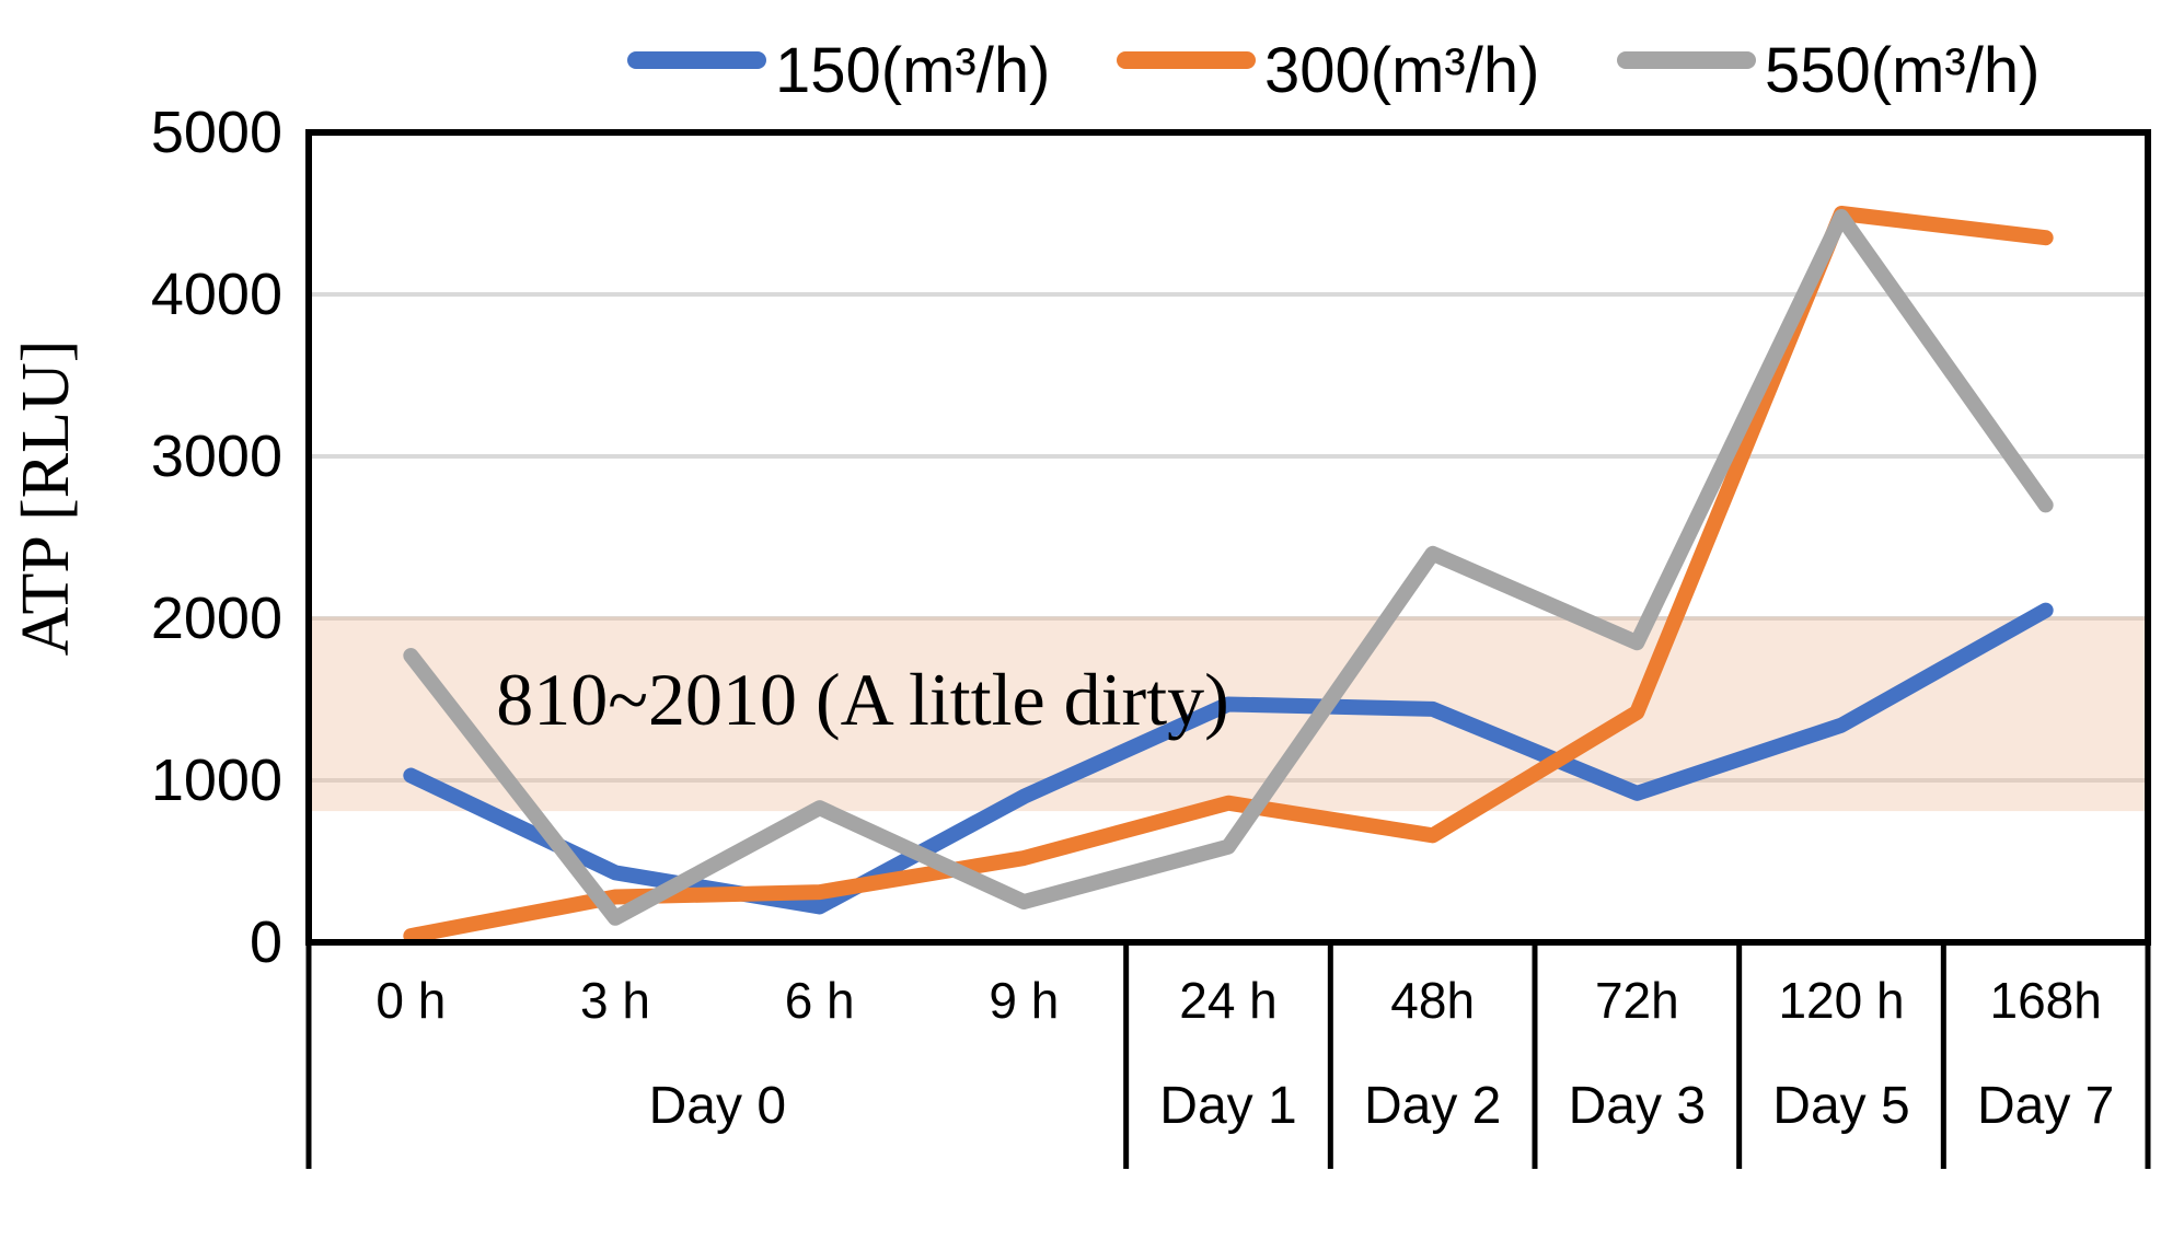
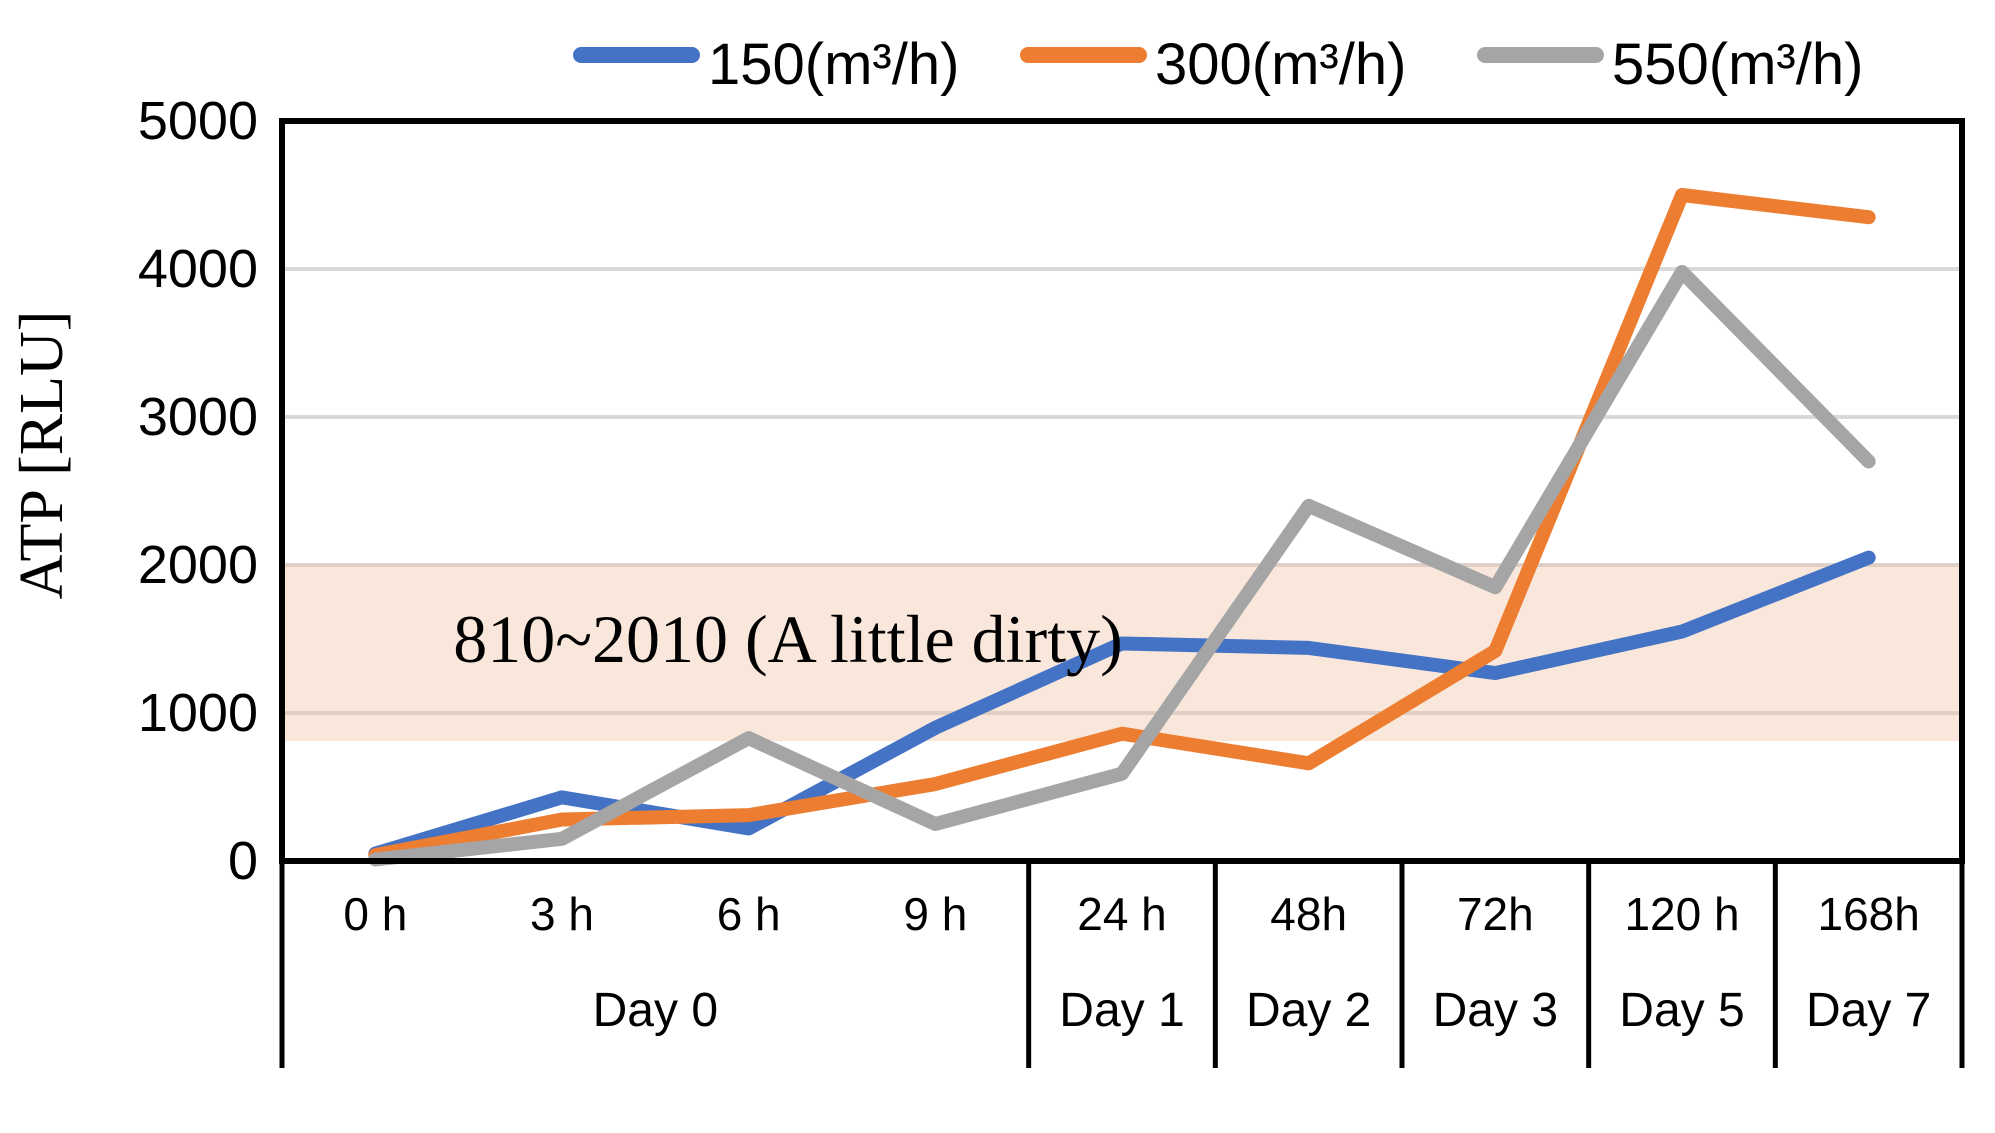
150(m³/h)/0 h: 1030 -> 50
550(m³/h)/0 h: 1770 -> 10
150(m³/h)/72h: 920 -> 1270
150(m³/h)/120 h: 1340 -> 1550
550(m³/h)/120 h: 4480 -> 3980
